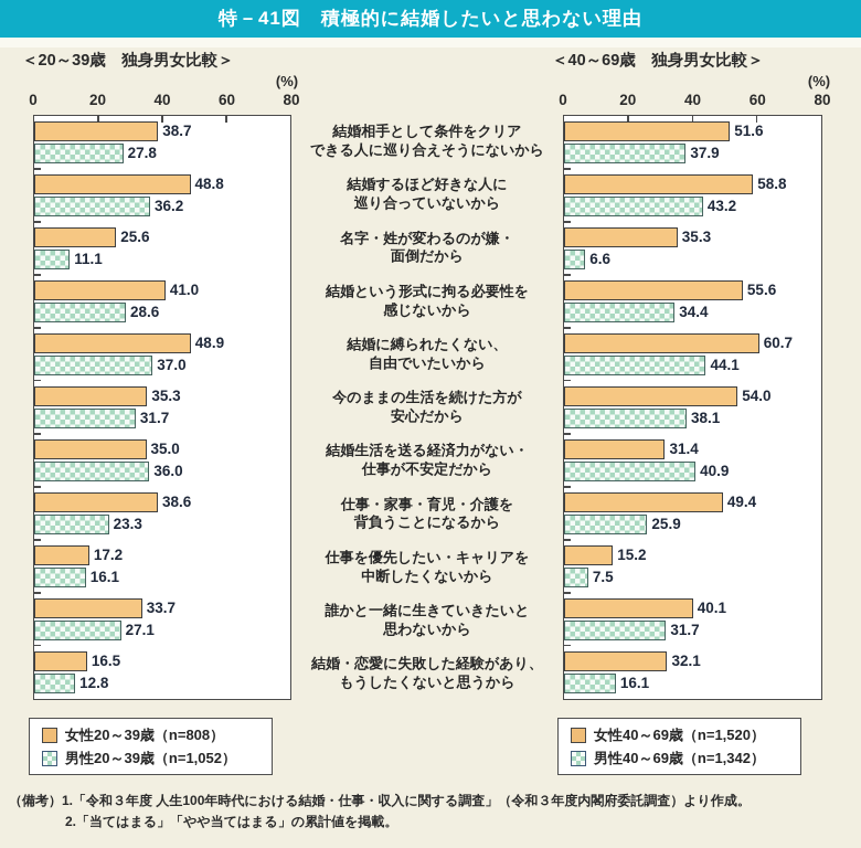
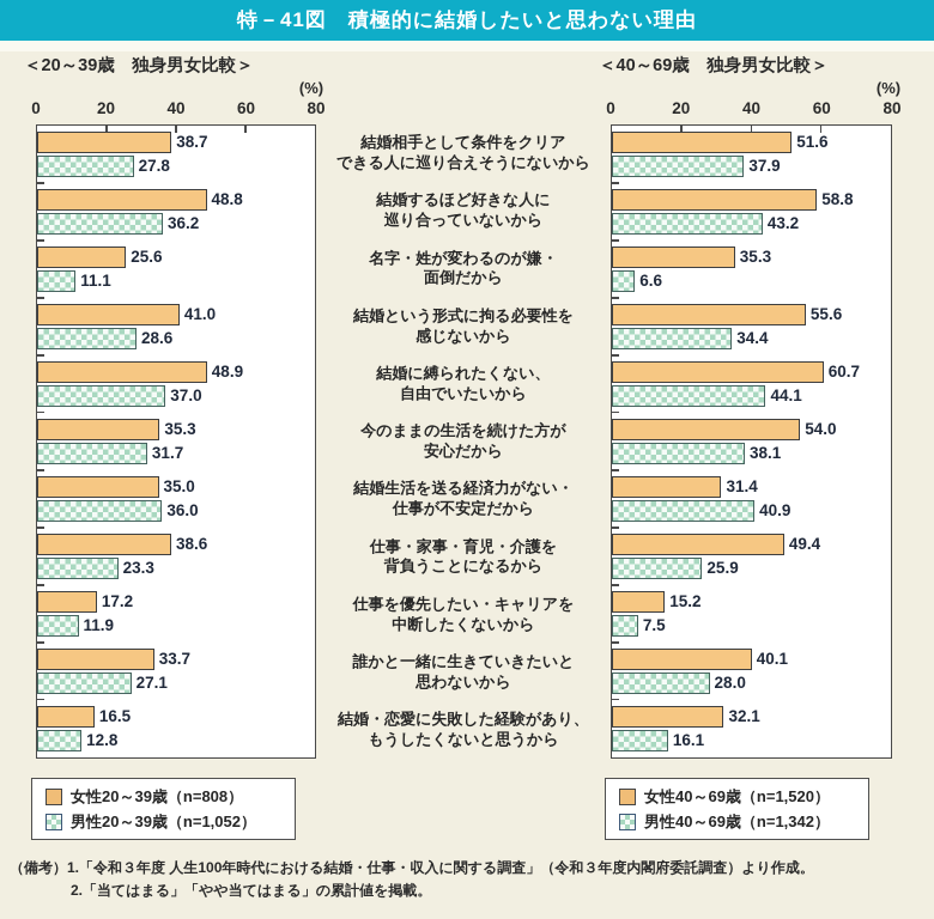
＜20～39歳 独身男女比較＞/男性20～39歳（n=1,052）/仕事を優先したい・キャリアを中断したくないから: 16.1 -> 11.9
＜40～69歳 独身男女比較＞/男性40～69歳（n=1,342）/誰かと一緒に生きていきたいと思わないから: 31.7 -> 28.0
